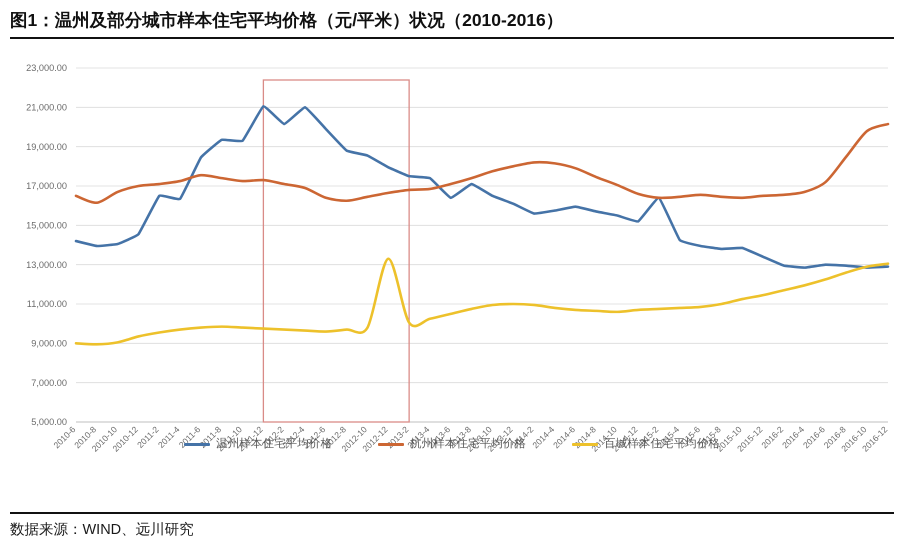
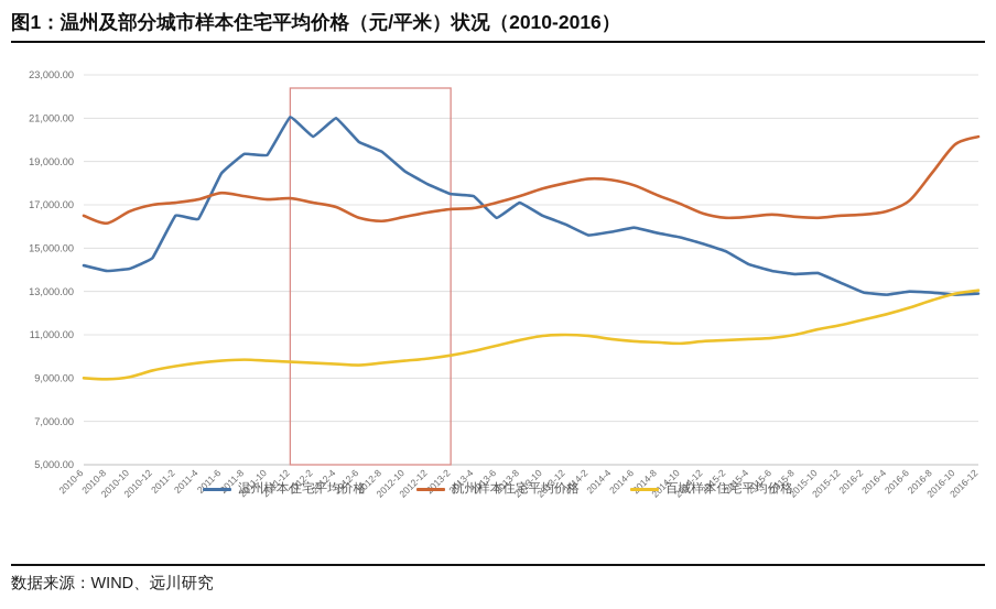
温州样本住宅平均价格/2012-8: 18800 -> 19400
百城样本住宅平均价格/2012-12: 13300 -> 9900
温州样本住宅平均价格/2015-2: 16400 -> 14800
